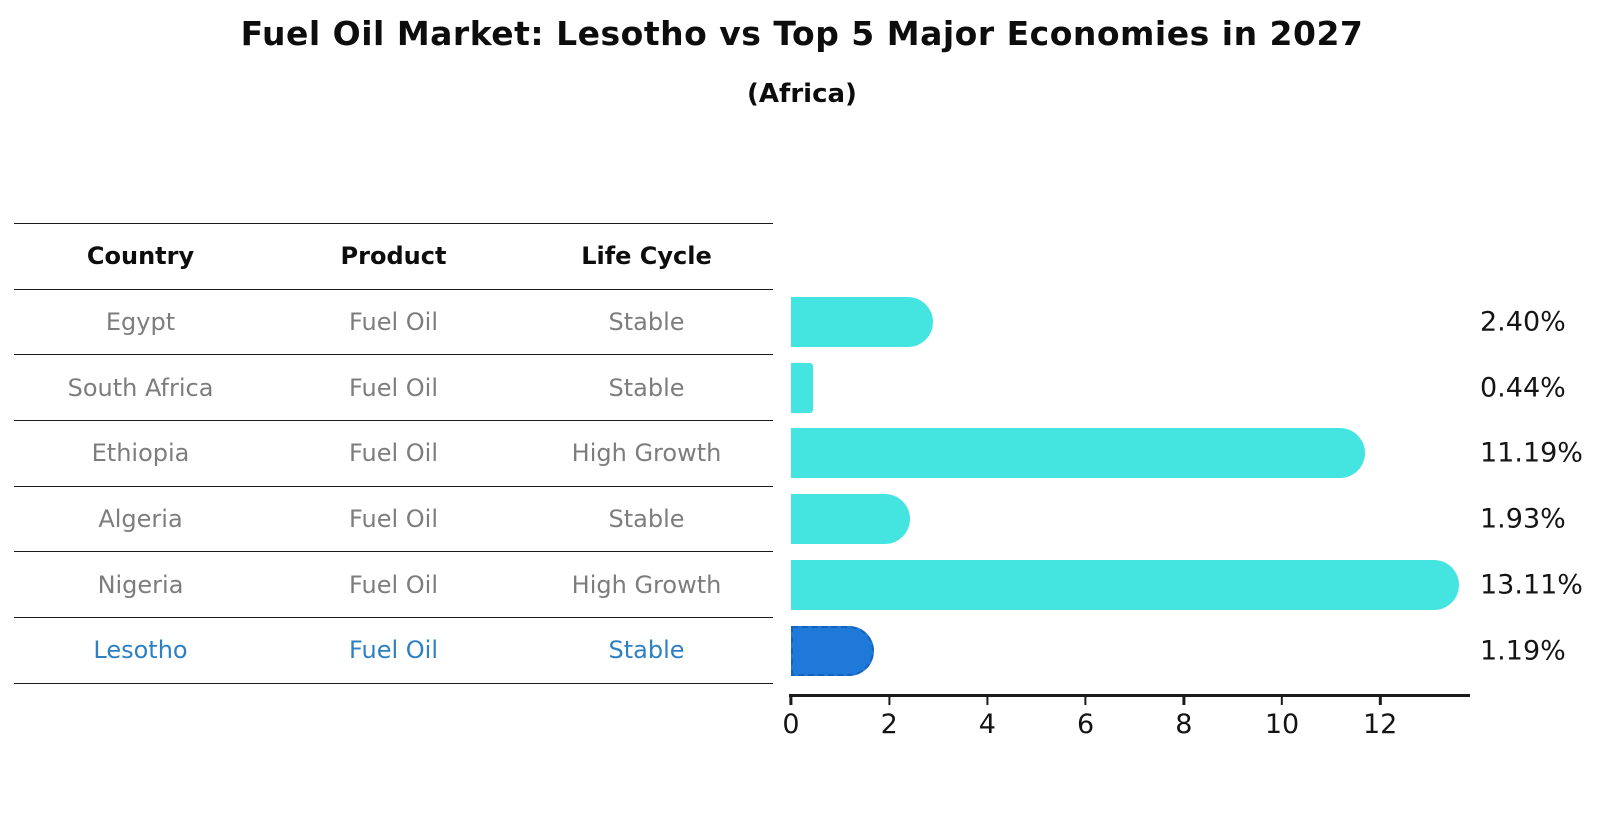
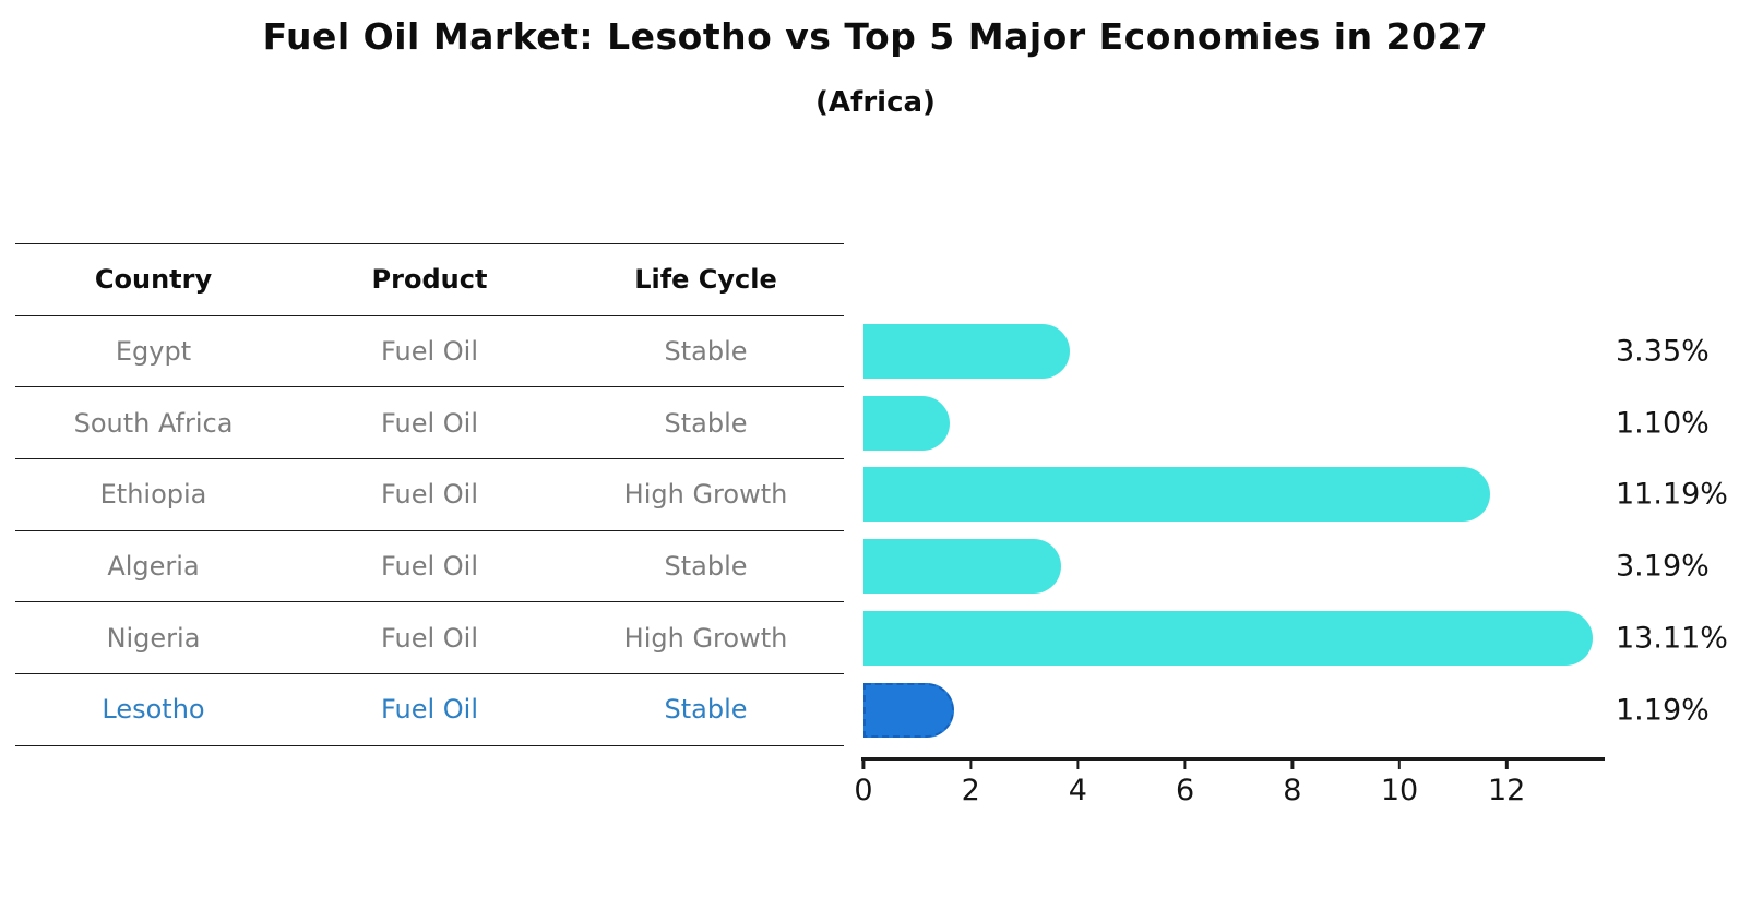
Egypt: 2.40% -> 3.35%
South Africa: 0.44% -> 1.10%
Algeria: 1.93% -> 3.19%
